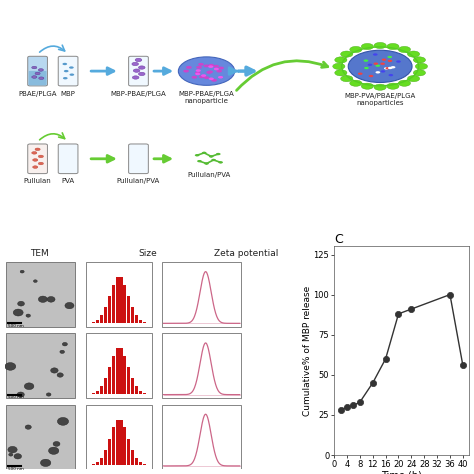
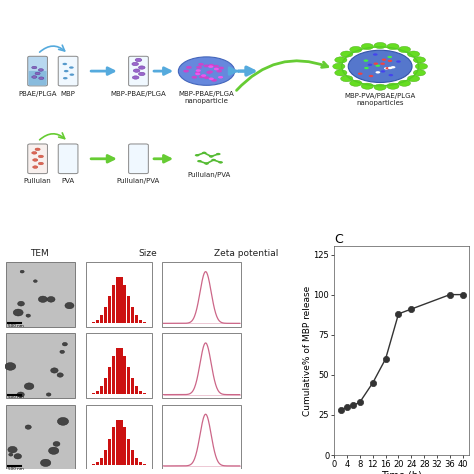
C/40: 56 -> 100
